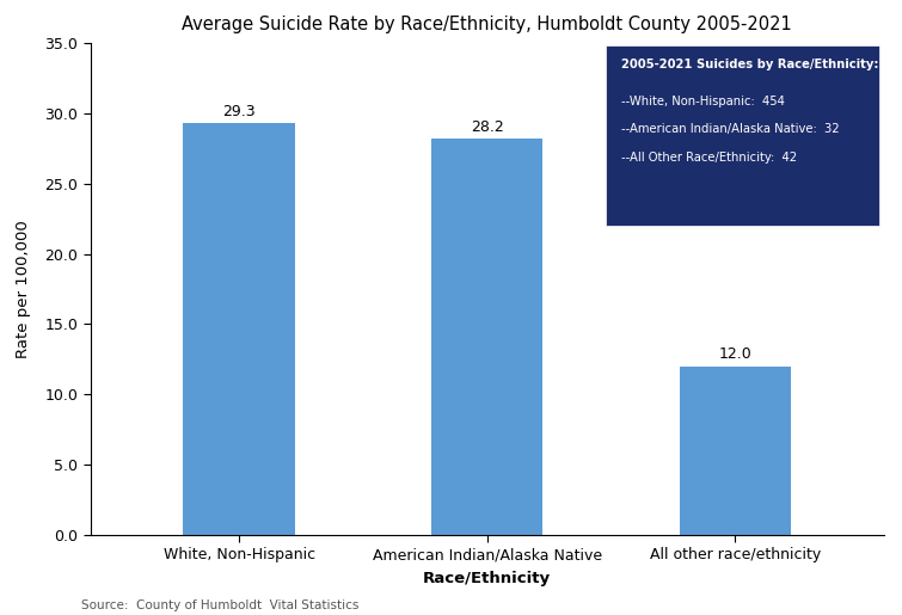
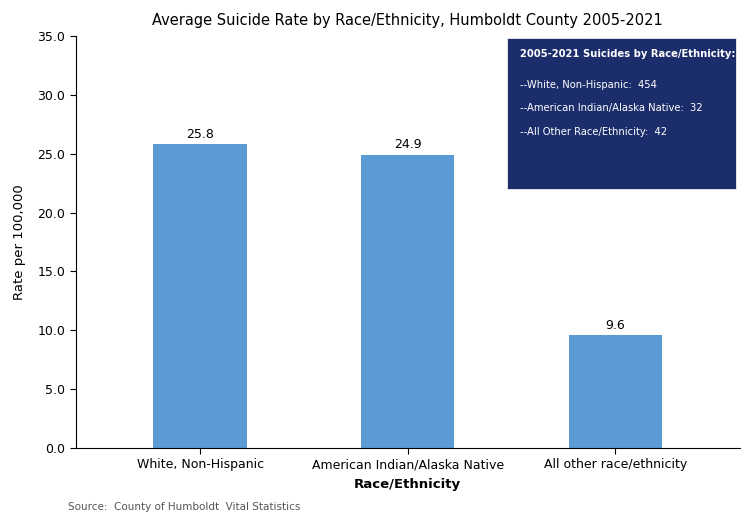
White, Non-Hispanic: 29.3 -> 25.8
American Indian/Alaska Native: 28.2 -> 24.9
All other race/ethnicity: 12.0 -> 9.6
